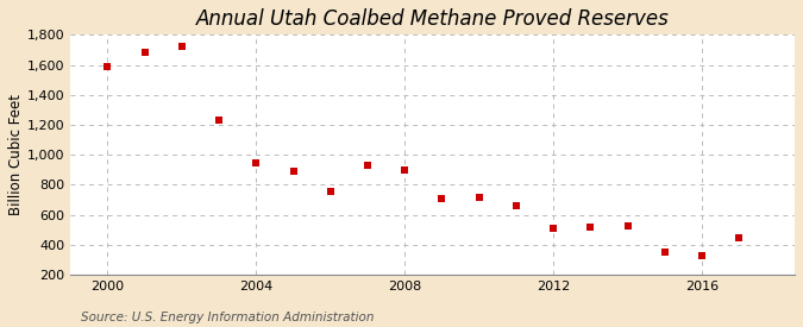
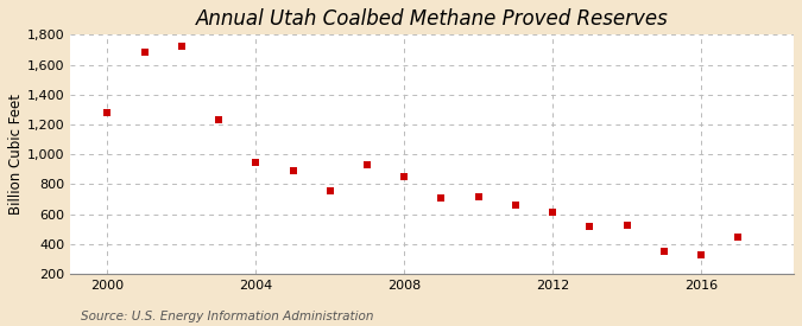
2000: 1,580 -> 1,280
2008: 900 -> 850
2012: 510 -> 610
